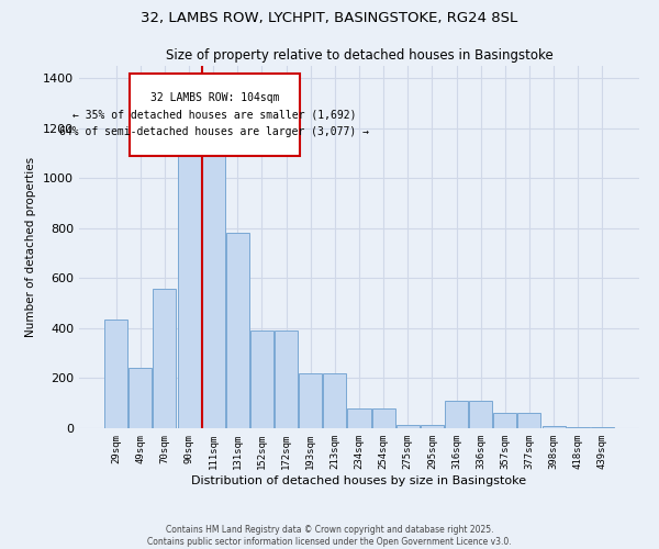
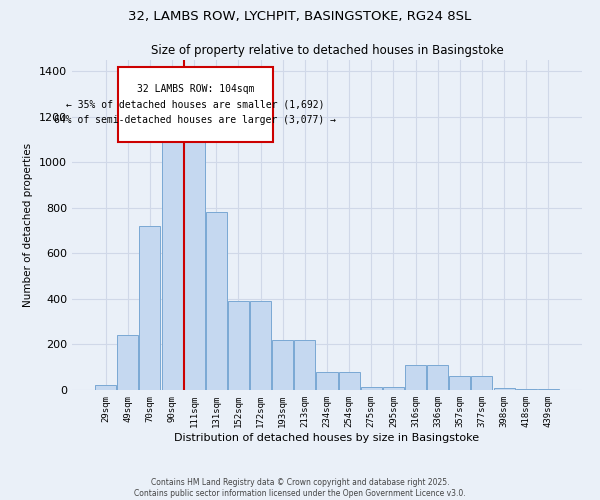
29sqm: 435 -> 20
70sqm: 560 -> 720
